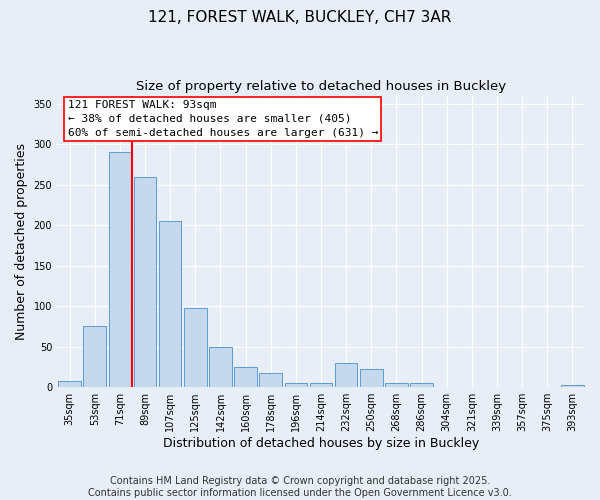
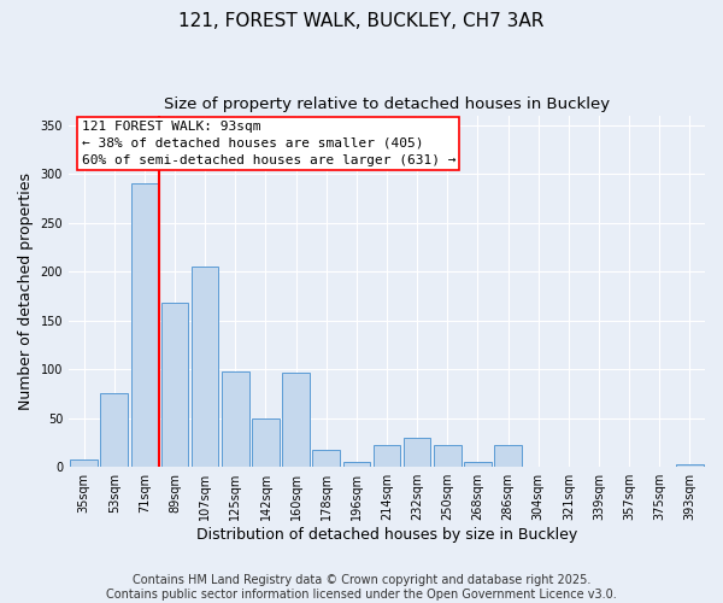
89sqm: 260 -> 168
160sqm: 25 -> 96
214sqm: 5 -> 22
286sqm: 5 -> 22
